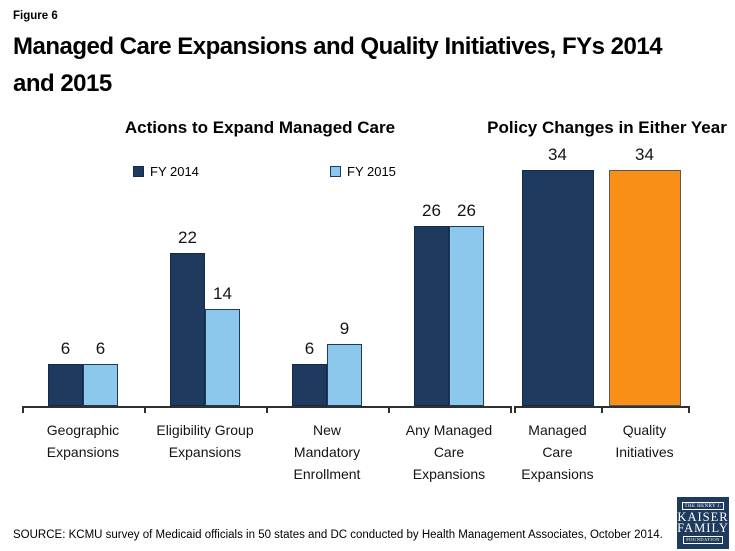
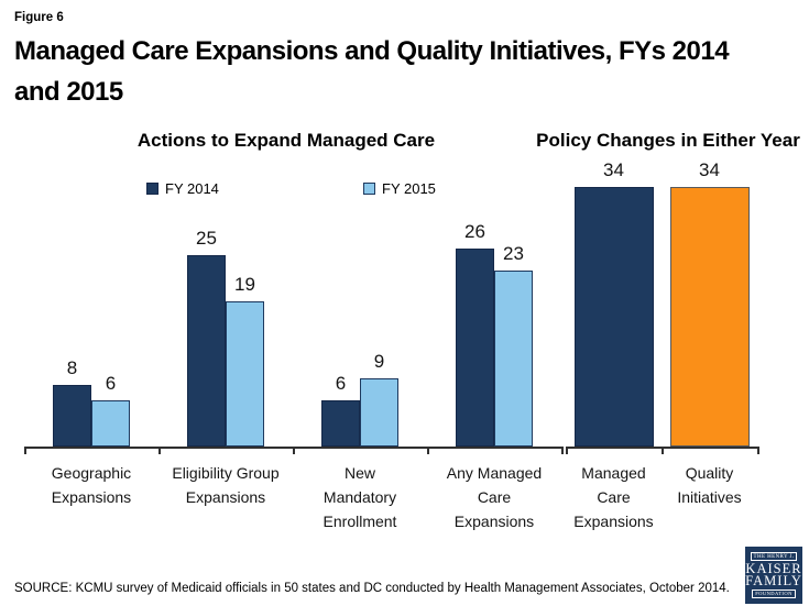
Actions to Expand Managed Care/FY 2014/Geographic Expansions: 6 -> 8
Actions to Expand Managed Care/FY 2014/Eligibility Group Expansions: 22 -> 25
Actions to Expand Managed Care/FY 2015/Eligibility Group Expansions: 14 -> 19
Actions to Expand Managed Care/FY 2015/Any Managed Care Expansions: 26 -> 23
